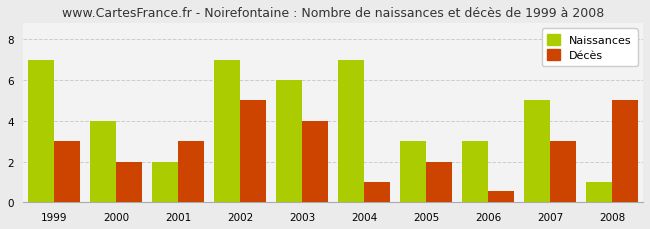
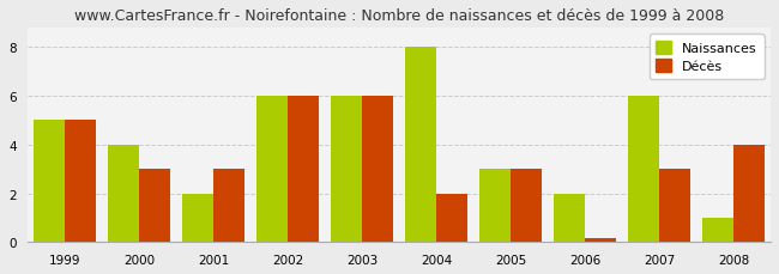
Naissances/1999: 7 -> 5
Décès/1999: 3.00 -> 5.00
Décès/2000: 2.00 -> 3.00
Naissances/2002: 7 -> 6
Décès/2002: 5.00 -> 6.00
Décès/2003: 4.00 -> 6.00
Naissances/2004: 7 -> 8
Décès/2004: 1.00 -> 2.00
Décès/2005: 2.00 -> 3.00
Naissances/2006: 3 -> 2
Décès/2006: 0.55 -> 0.15
Naissances/2007: 5 -> 6
Décès/2008: 5.00 -> 4.00
